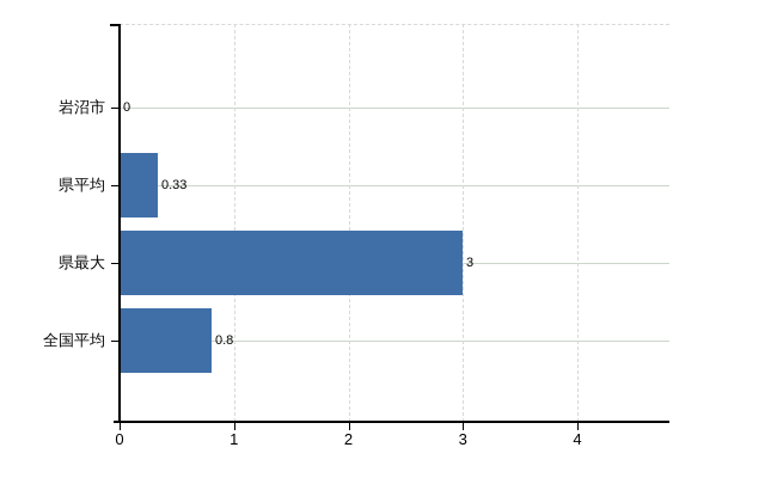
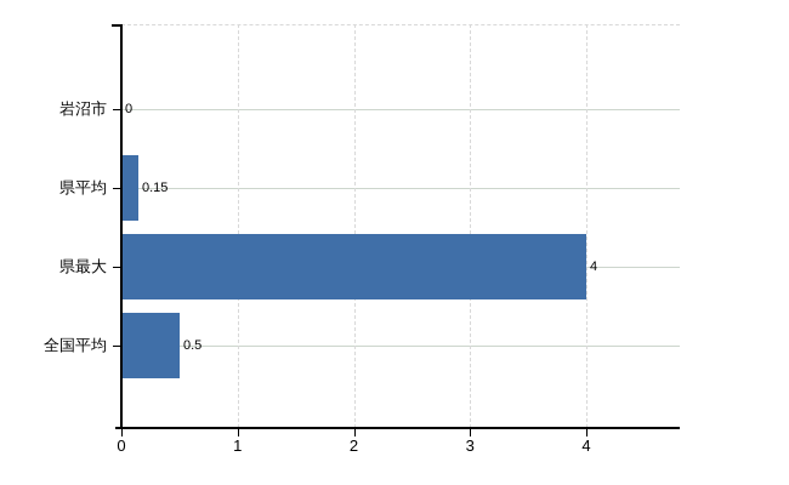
県平均: 0.33 -> 0.15
県最大: 3 -> 4
全国平均: 0.8 -> 0.5
